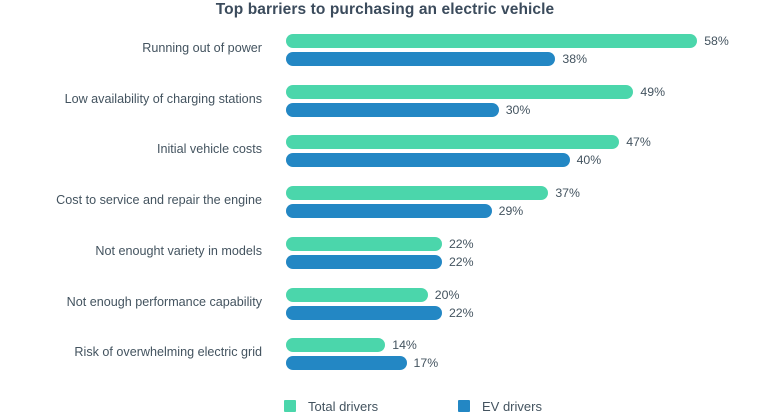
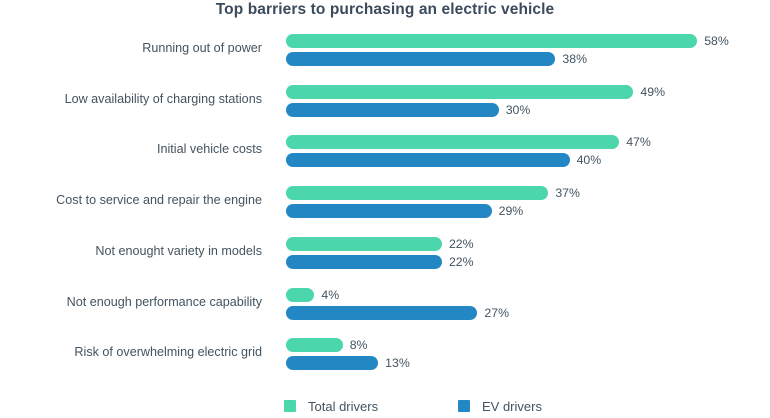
Total drivers/Not enough performance capability: 20% -> 4%
EV drivers/Not enough performance capability: 22% -> 27%
Total drivers/Risk of overwhelming electric grid: 14% -> 8%
EV drivers/Risk of overwhelming electric grid: 17% -> 13%
